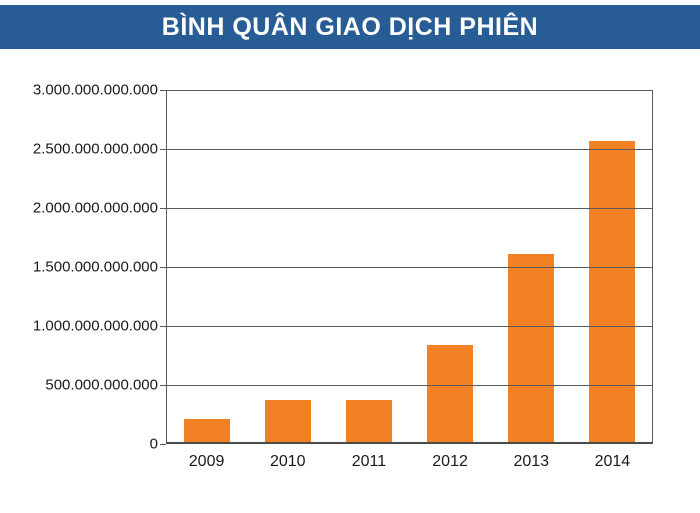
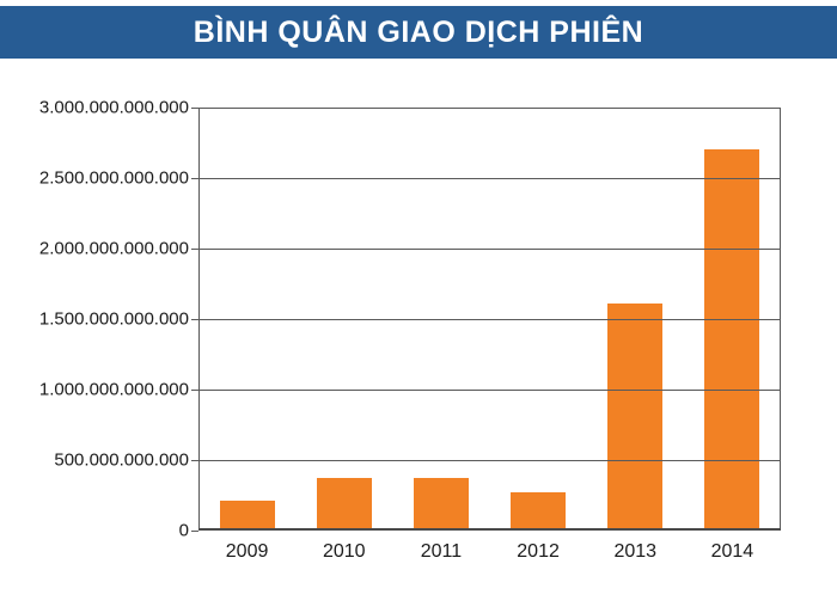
2012: 840000000000 -> 270000000000
2014: 2570000000000 -> 2700000000000
